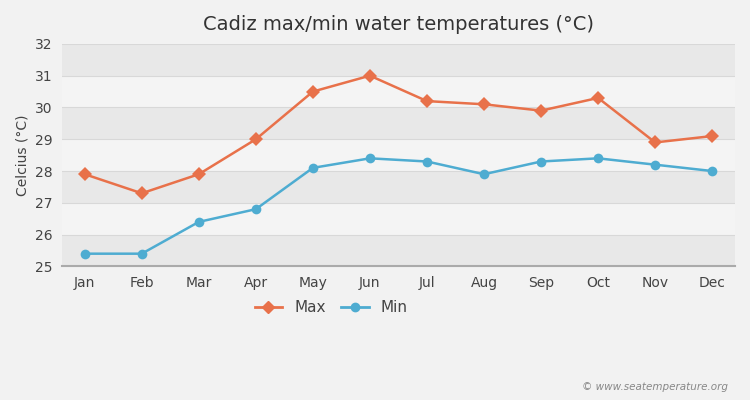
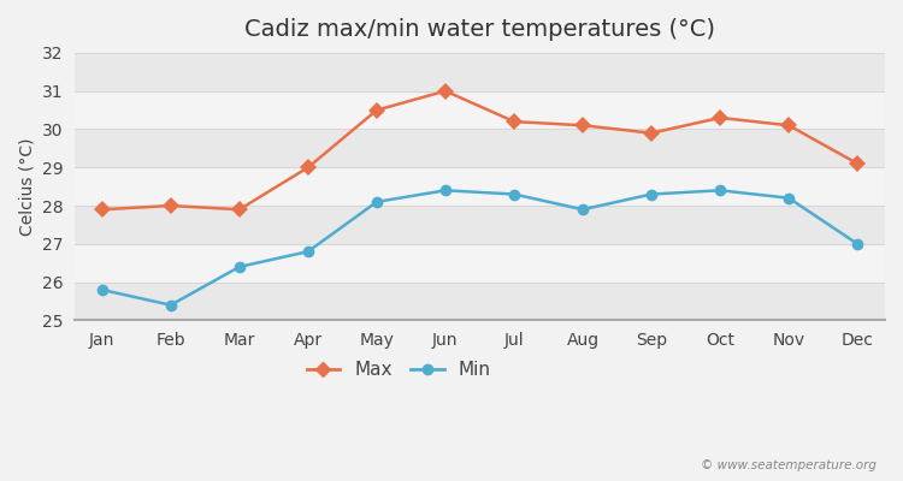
Min/Jan: 25.4 -> 25.8
Max/Feb: 27.3 -> 28.0
Max/Nov: 28.9 -> 30.1
Min/Dec: 28.0 -> 27.0
